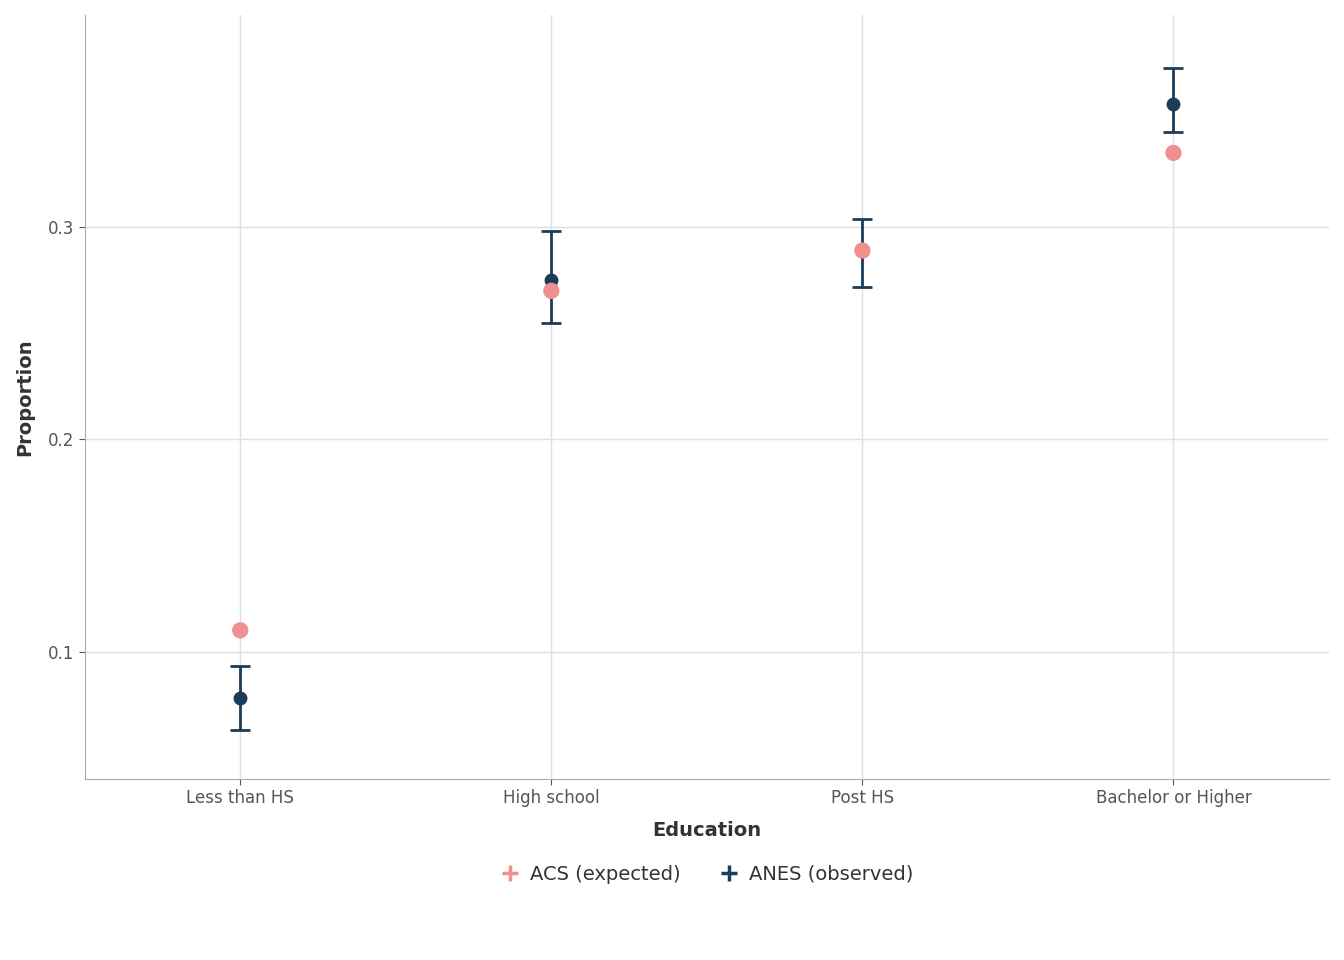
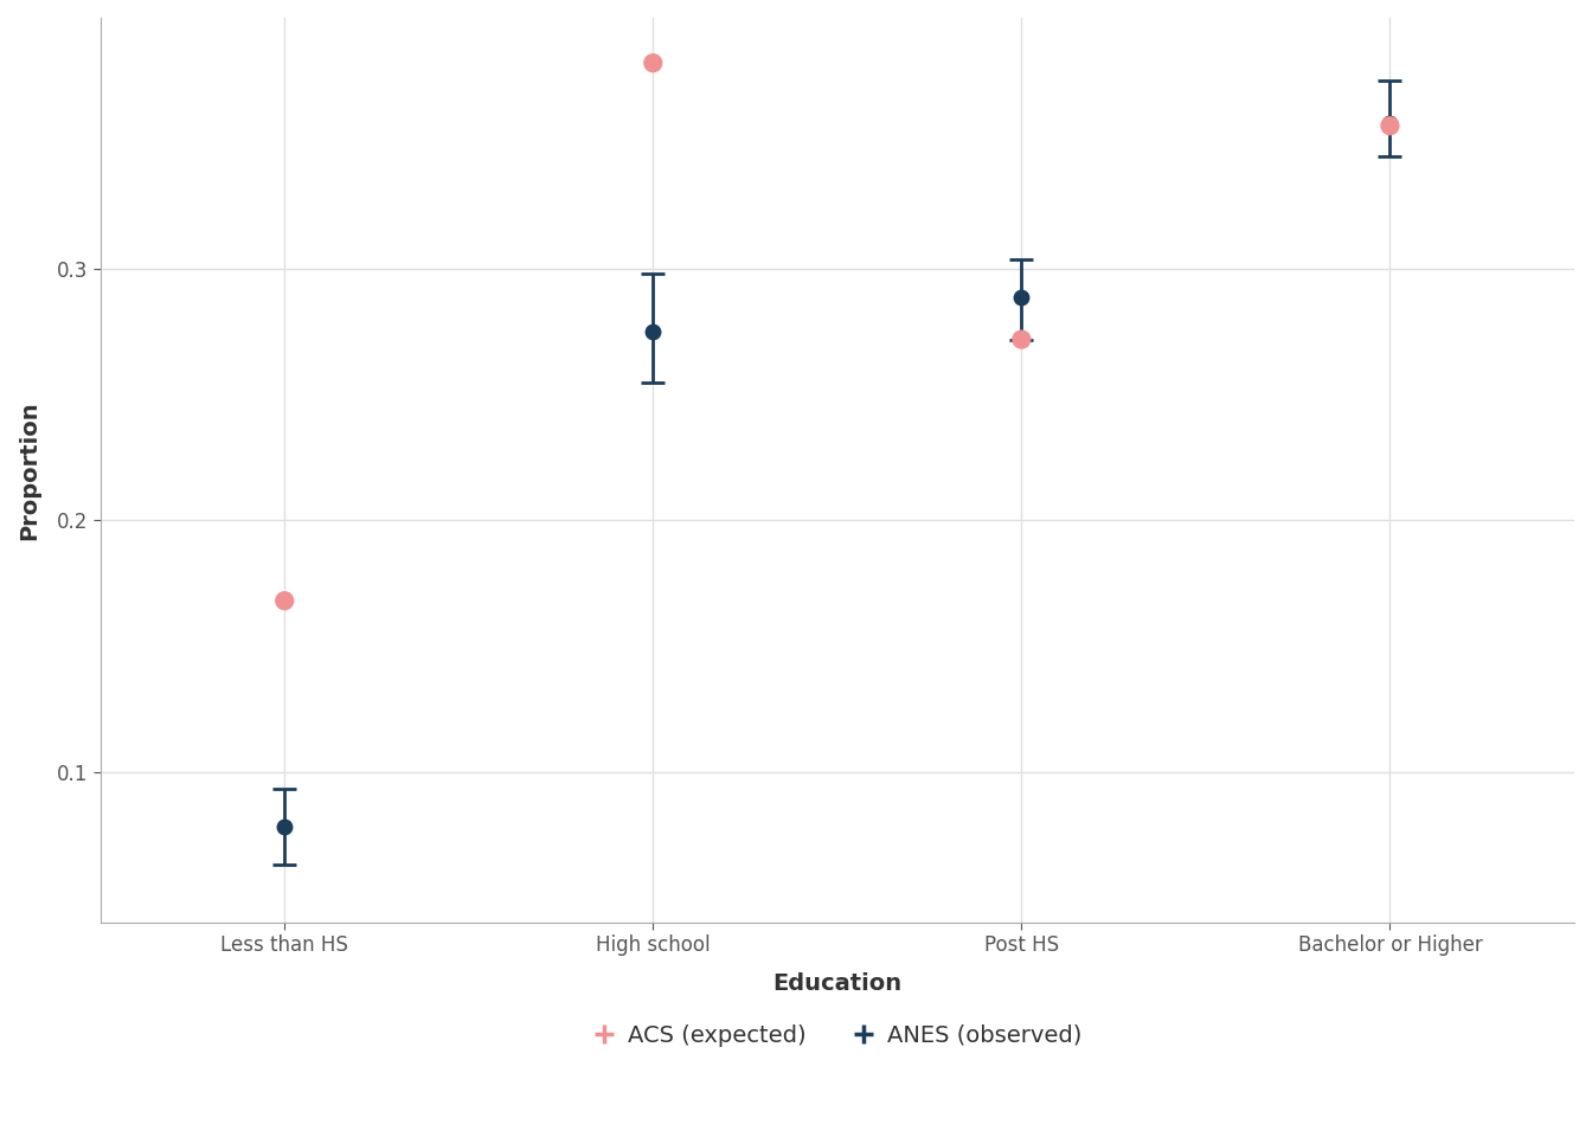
ACS (expected)/Less than HS: 0.110 -> 0.168
ACS (expected)/High school: 0.270 -> 0.382
ACS (expected)/Post HS: 0.289 -> 0.272
ACS (expected)/Bachelor or Higher: 0.335 -> 0.357
